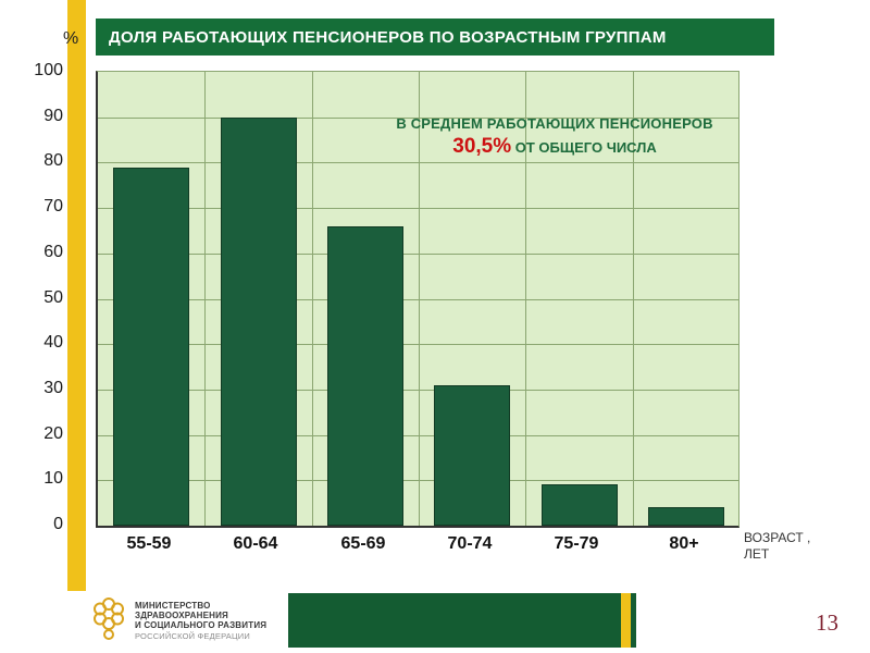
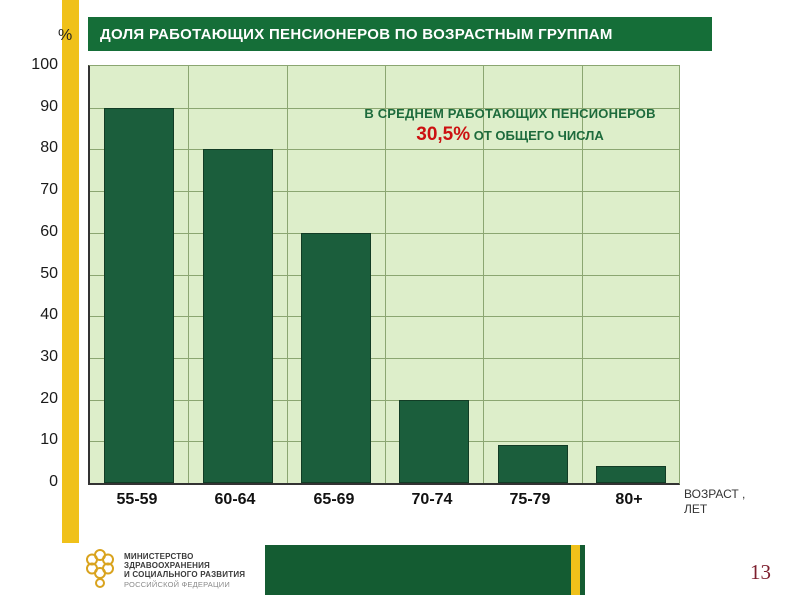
55-59: 79 -> 90
60-64: 90 -> 80
65-69: 66 -> 60
70-74: 31 -> 20
